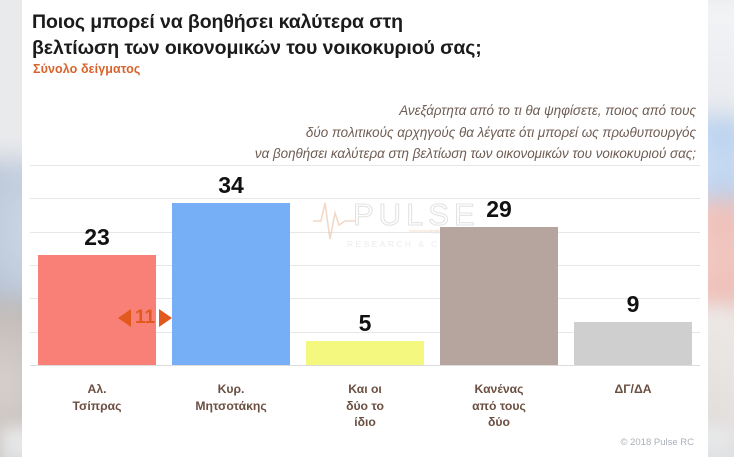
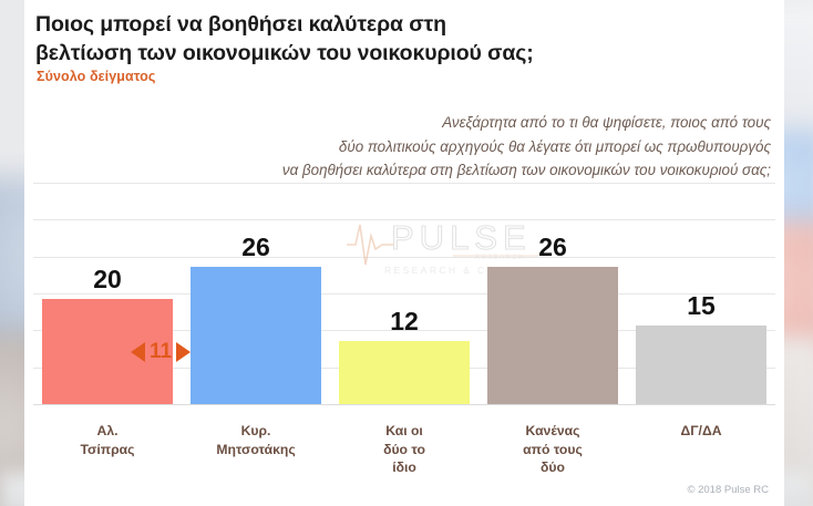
Αλ. Τσίπρας: 23 -> 20
Κυρ. Μητσοτάκης: 34 -> 26
Και οι δύο το ίδιο: 5 -> 12
Κανένας από τους δύο: 29 -> 26
ΔΓ/ΔΑ: 9 -> 15
